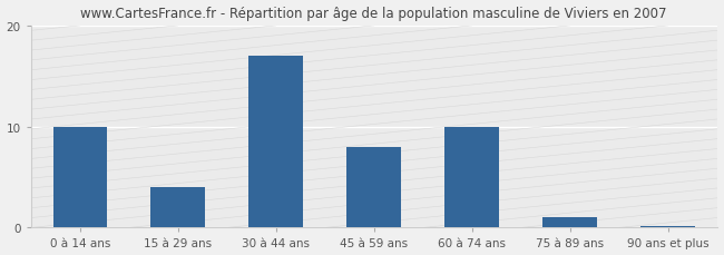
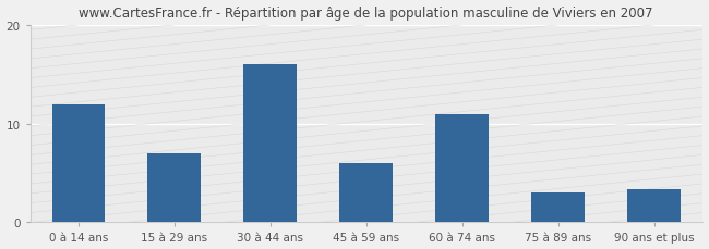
0 à 14 ans: 10.0 -> 12.0
15 à 29 ans: 4.0 -> 7.0
30 à 44 ans: 17.0 -> 16.0
45 à 59 ans: 8.0 -> 6.0
60 à 74 ans: 10.0 -> 11.0
75 à 89 ans: 1.0 -> 3.0
90 ans et plus: 0.2 -> 3.4
